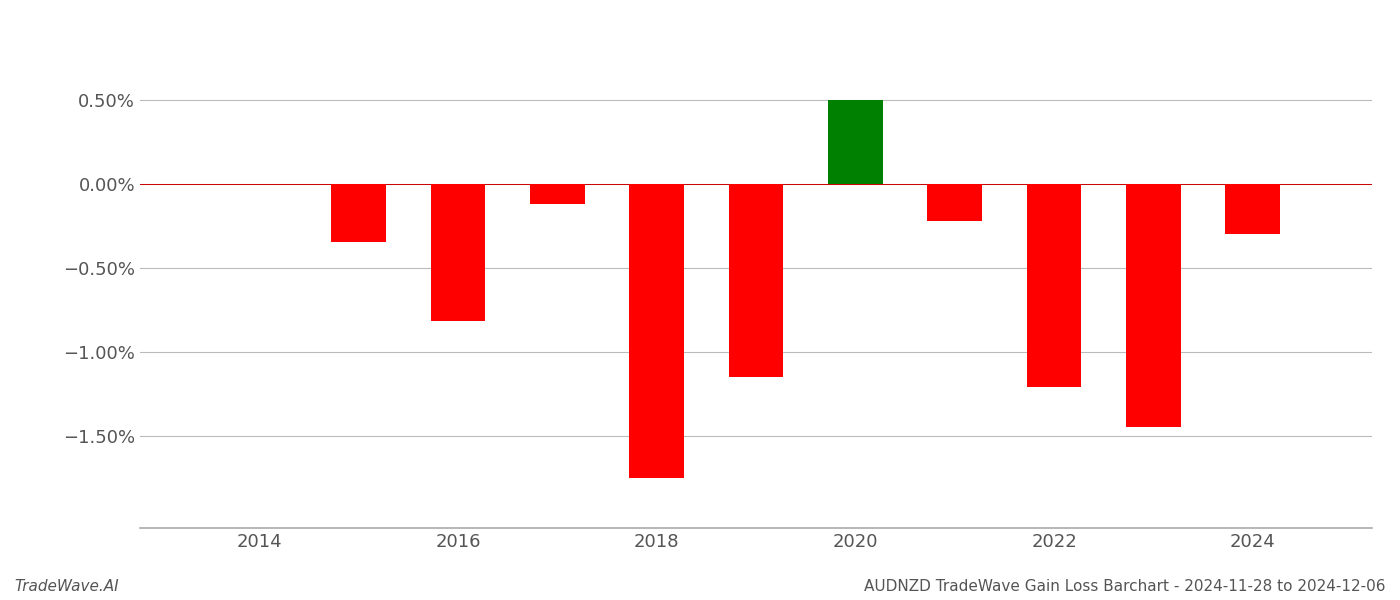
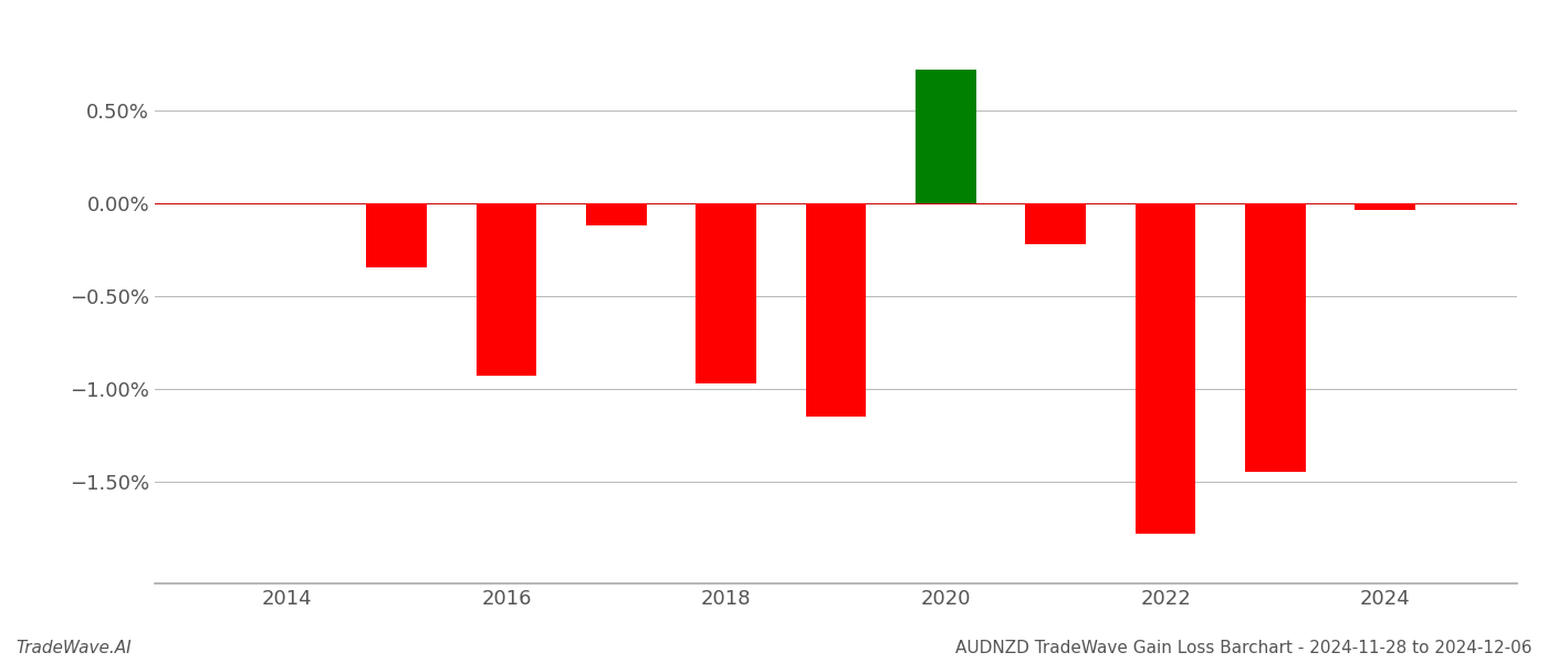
2016: -0.82% -> -0.93%
2018: -1.75% -> -0.97%
2020: 0.50% -> 0.72%
2022: -1.21% -> -1.78%
2024: -0.30% -> -0.04%
